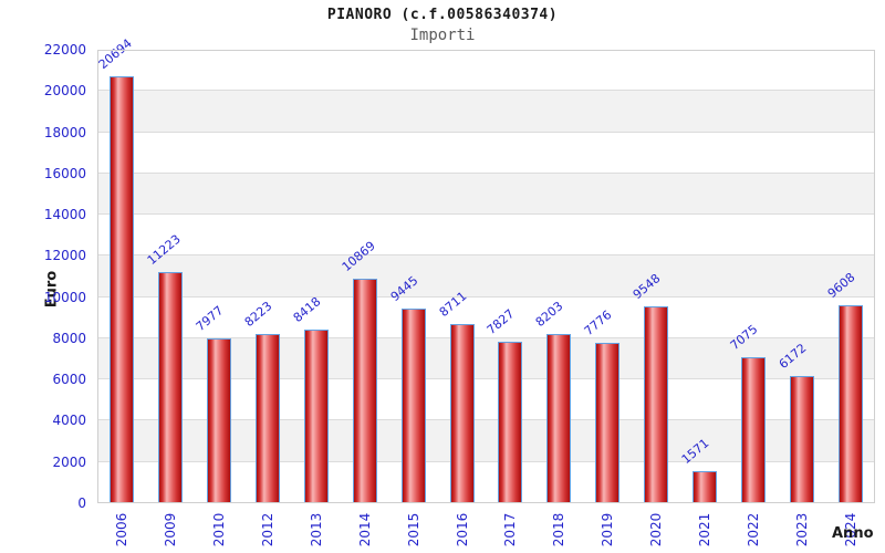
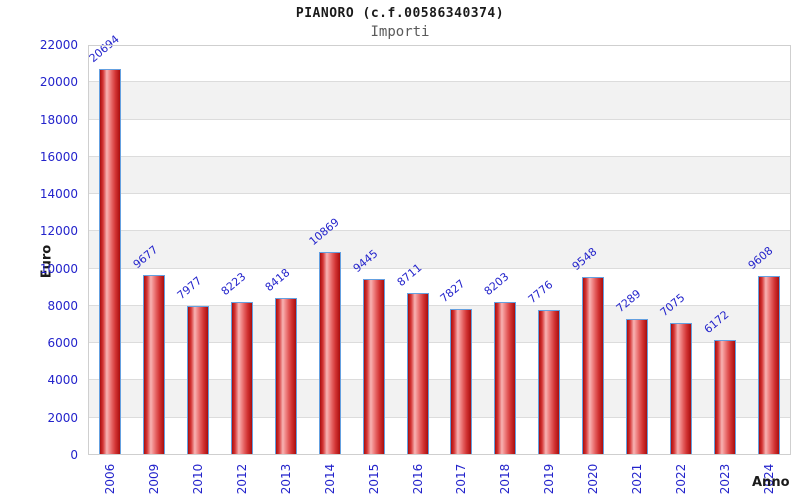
2009: 11223 -> 9677
2021: 1571 -> 7289
